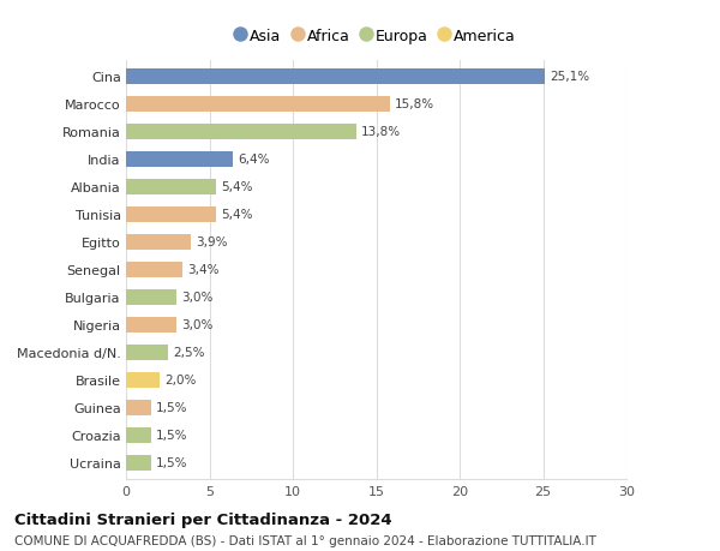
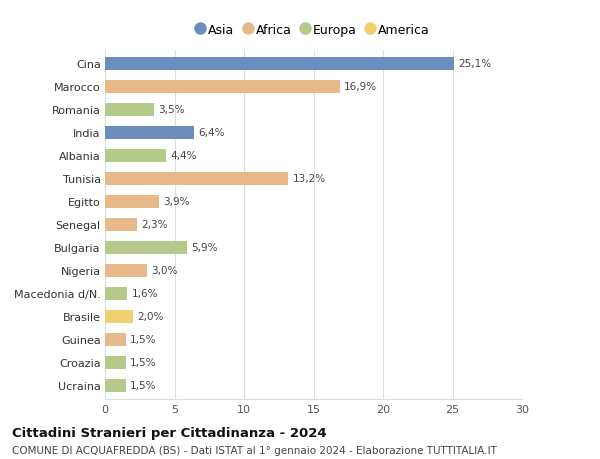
Marocco: 15,8% -> 16,9%
Romania: 13,8% -> 3,5%
Albania: 5,4% -> 4,4%
Tunisia: 5,4% -> 13,2%
Senegal: 3,4% -> 2,3%
Bulgaria: 3,0% -> 5,9%
Macedonia d/N.: 2,5% -> 1,6%
